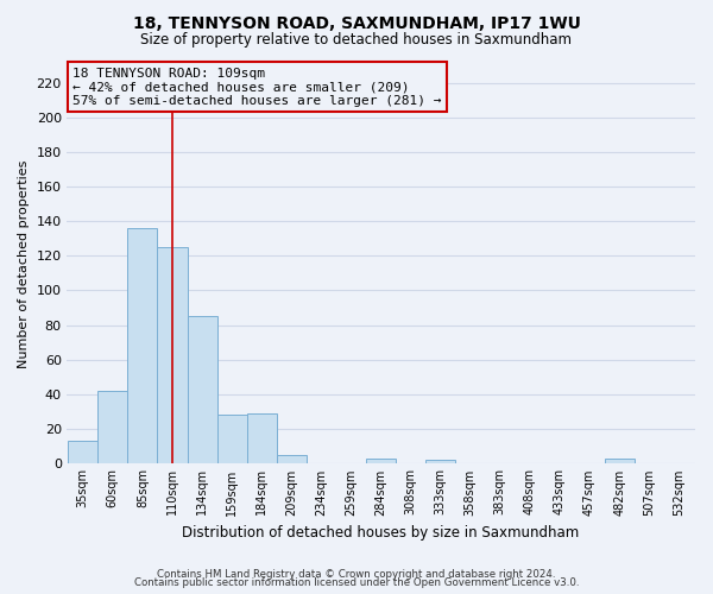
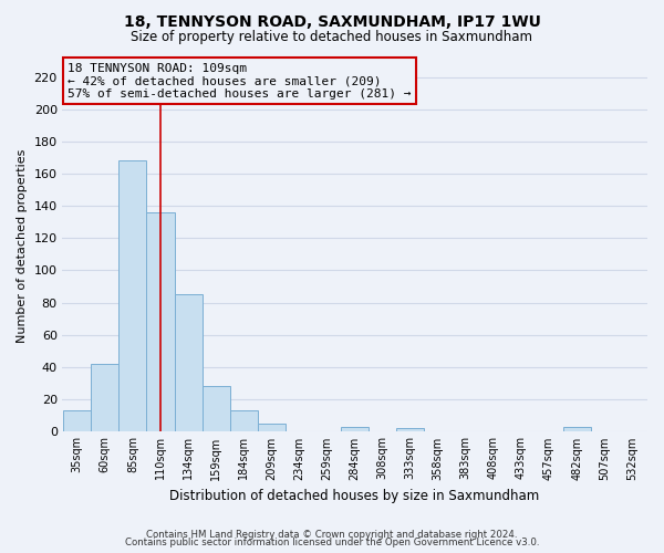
85sqm: 136 -> 168
110sqm: 125 -> 136
184sqm: 29 -> 13
